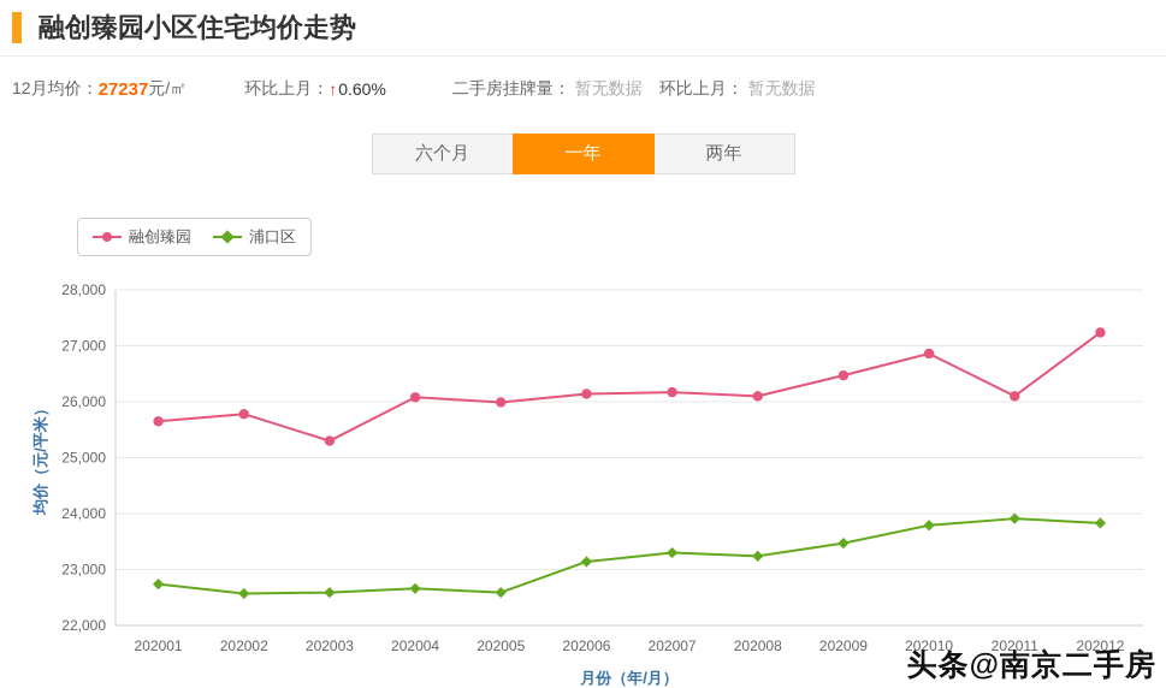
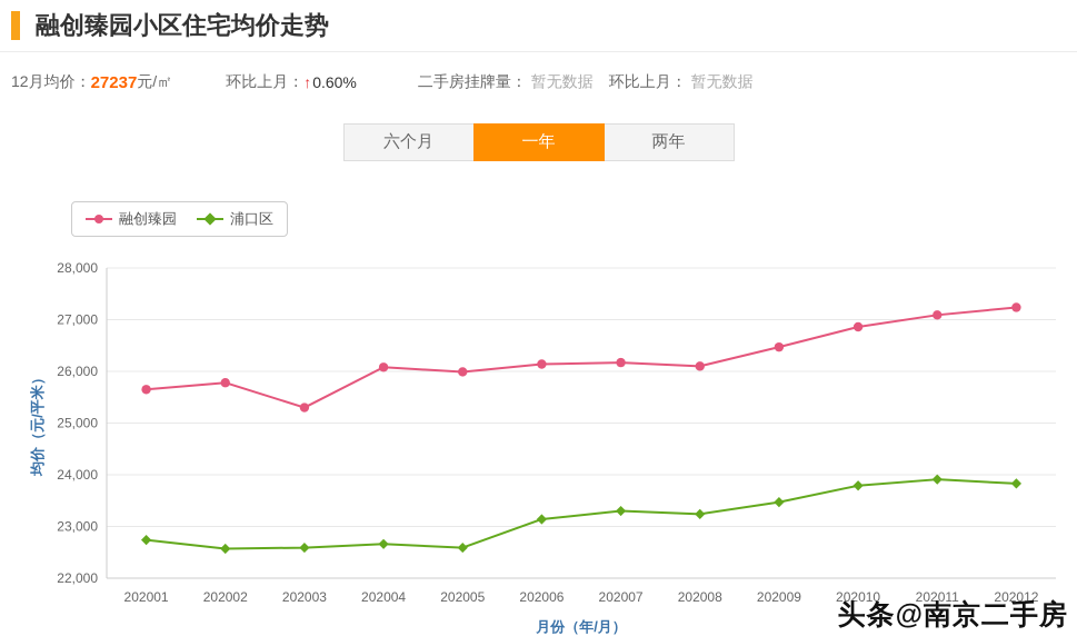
融创臻园/202011: 26100 -> 27100
